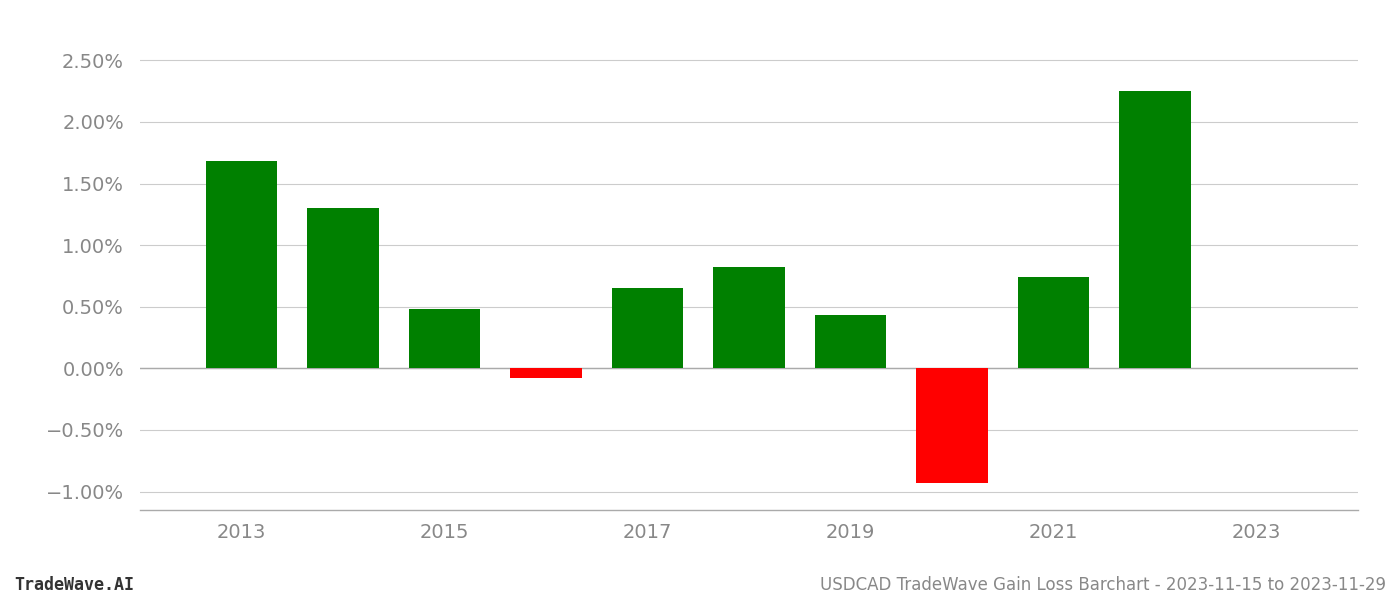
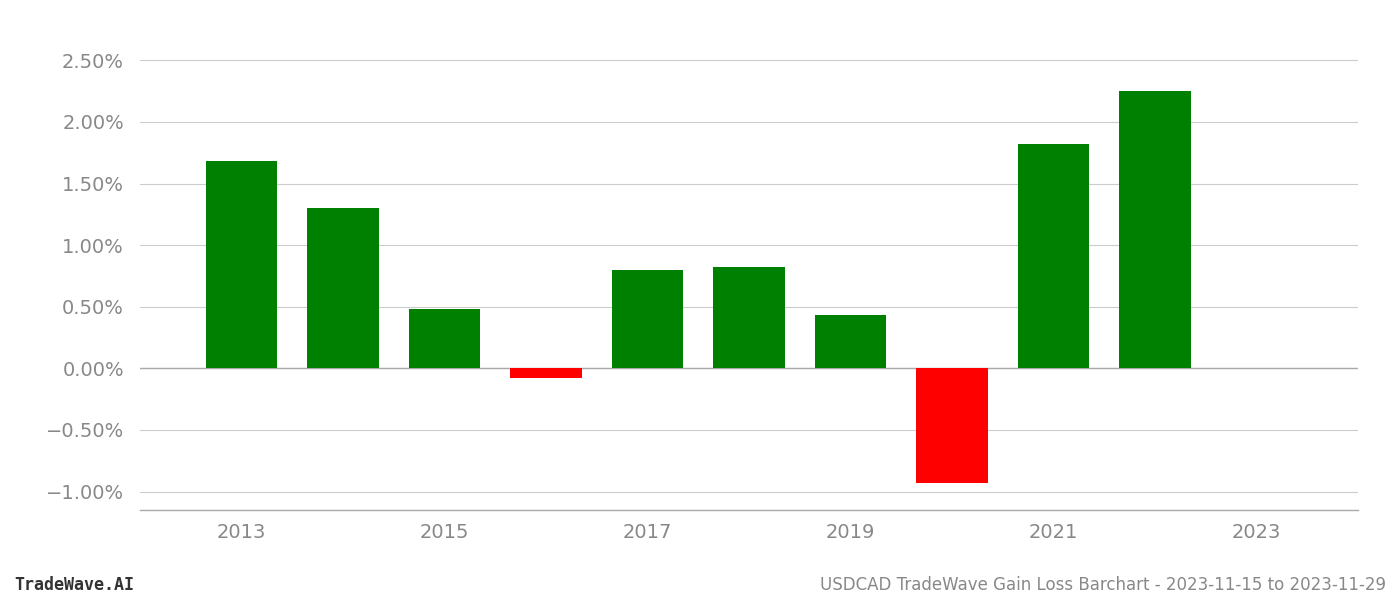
2017: 0.65% -> 0.80%
2021: 0.74% -> 1.82%
